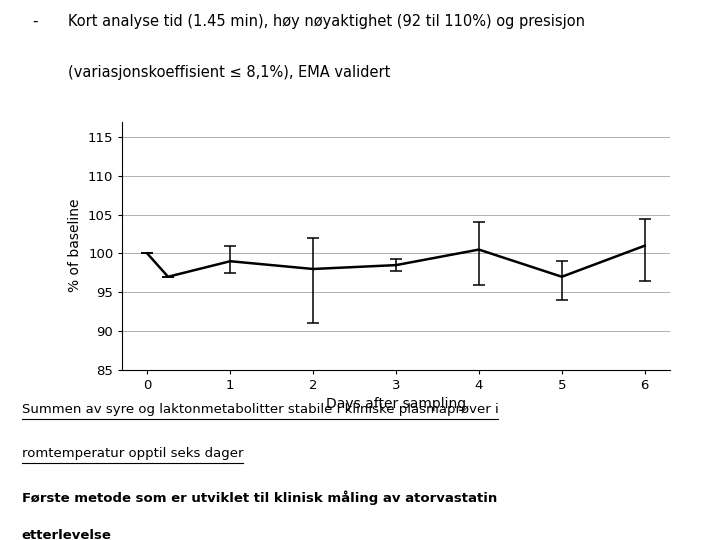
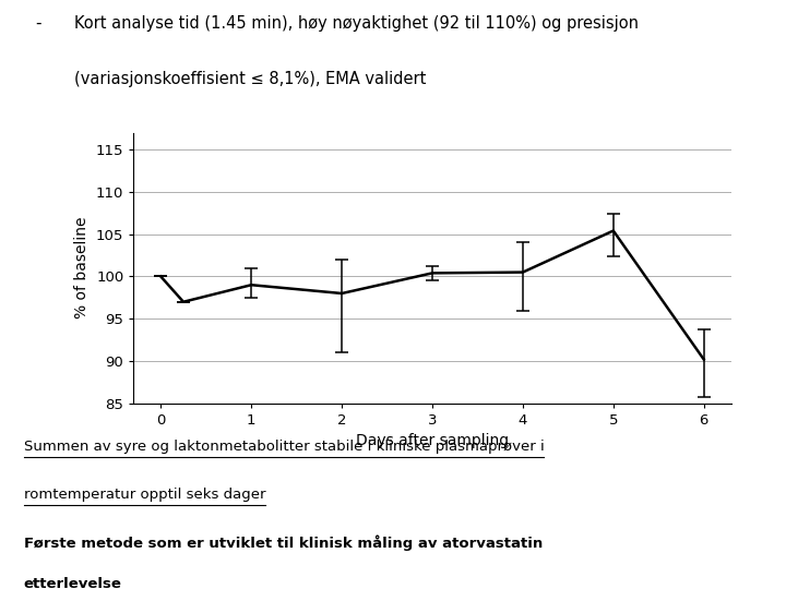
3: 98.5 -> 100.4
5: 97.0 -> 105.4
6: 101.0 -> 90.2
